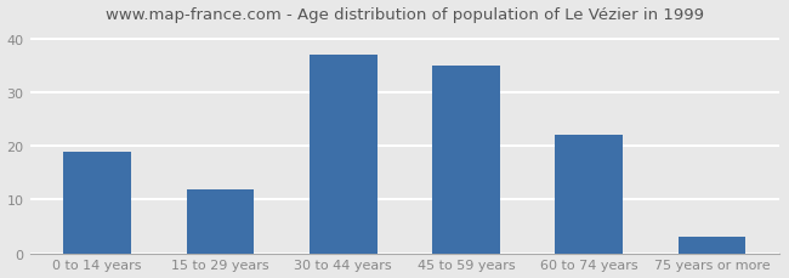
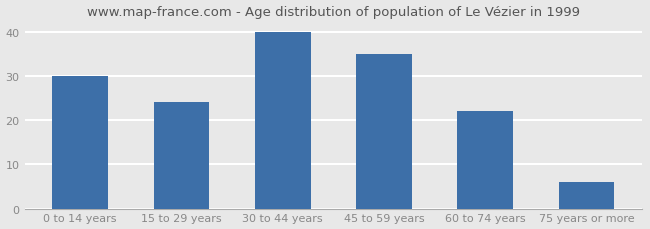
0 to 14 years: 19 -> 30
15 to 29 years: 12 -> 24
30 to 44 years: 37 -> 40
75 years or more: 3 -> 6
